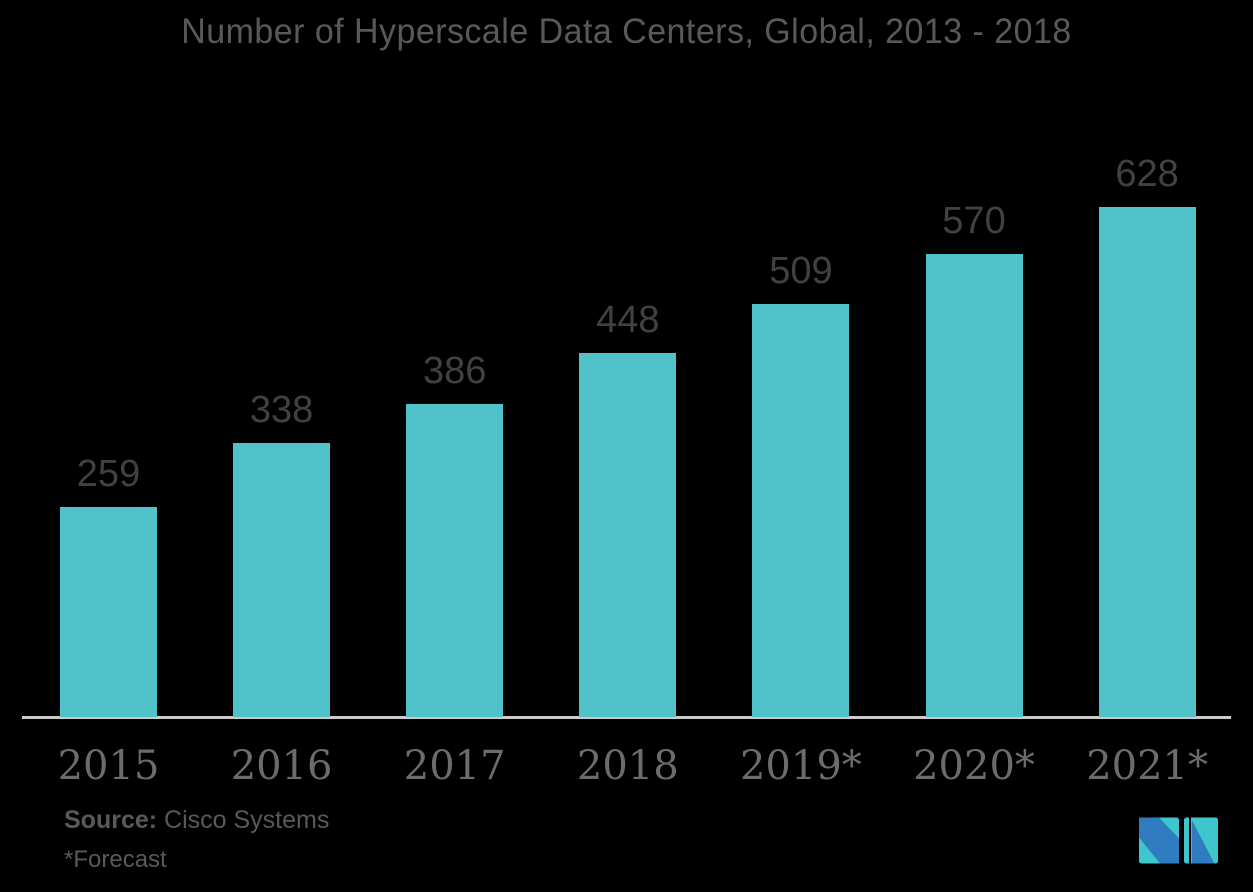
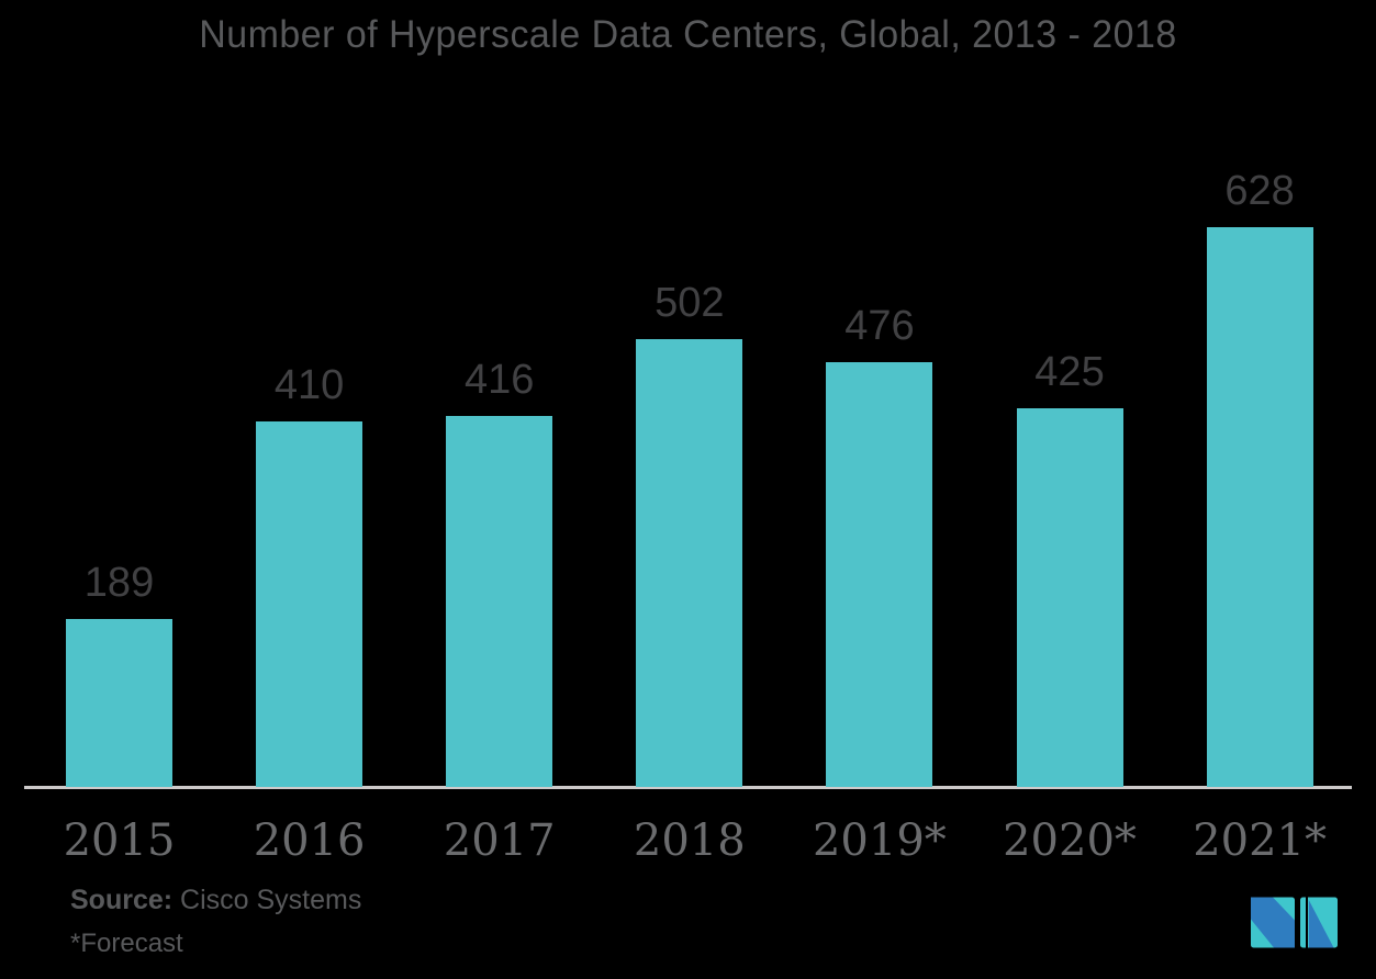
2015: 259 -> 189
2016: 338 -> 410
2017: 386 -> 416
2018: 448 -> 502
2019*: 509 -> 476
2020*: 570 -> 425
